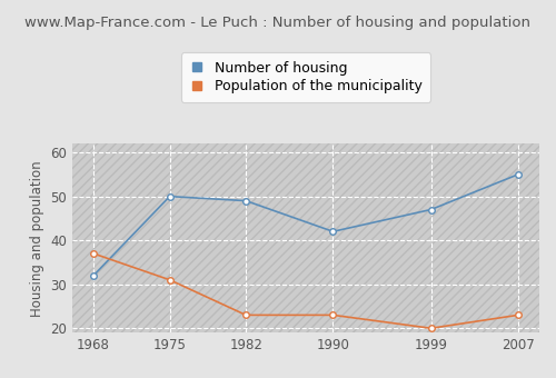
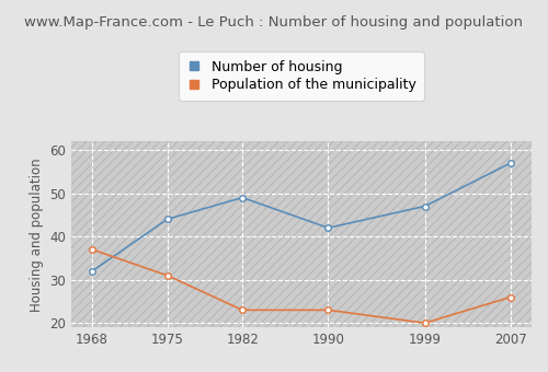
Number of housing/1975: 50 -> 44
Number of housing/2007: 55 -> 57
Population of the municipality/2007: 23 -> 26
